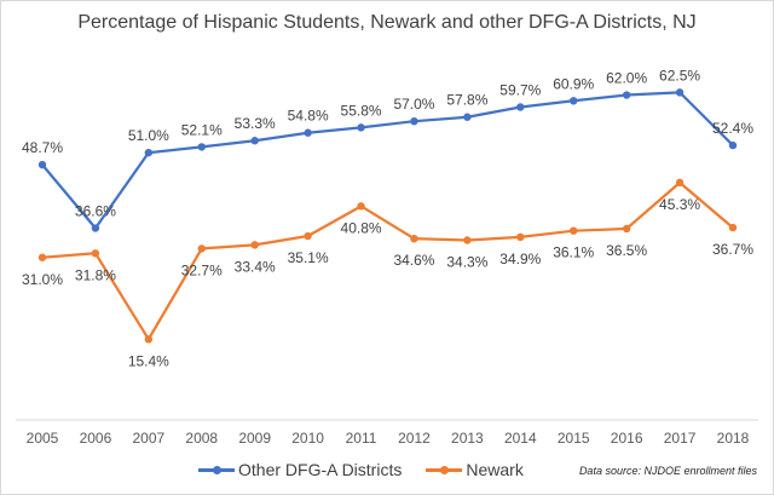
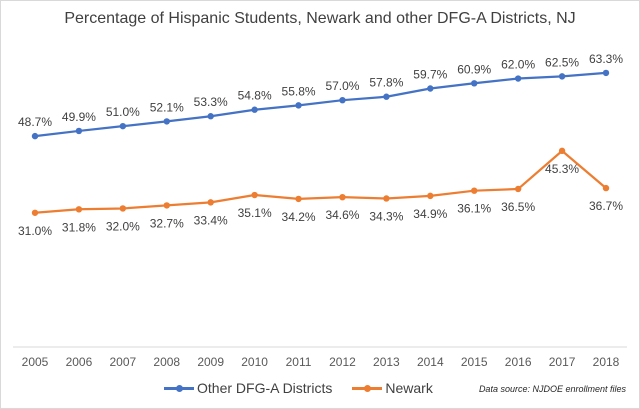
Other DFG-A Districts/2006: 36.6% -> 49.9%
Newark/2007: 15.4% -> 32.0%
Newark/2011: 40.8% -> 34.2%
Other DFG-A Districts/2018: 52.4% -> 63.3%
